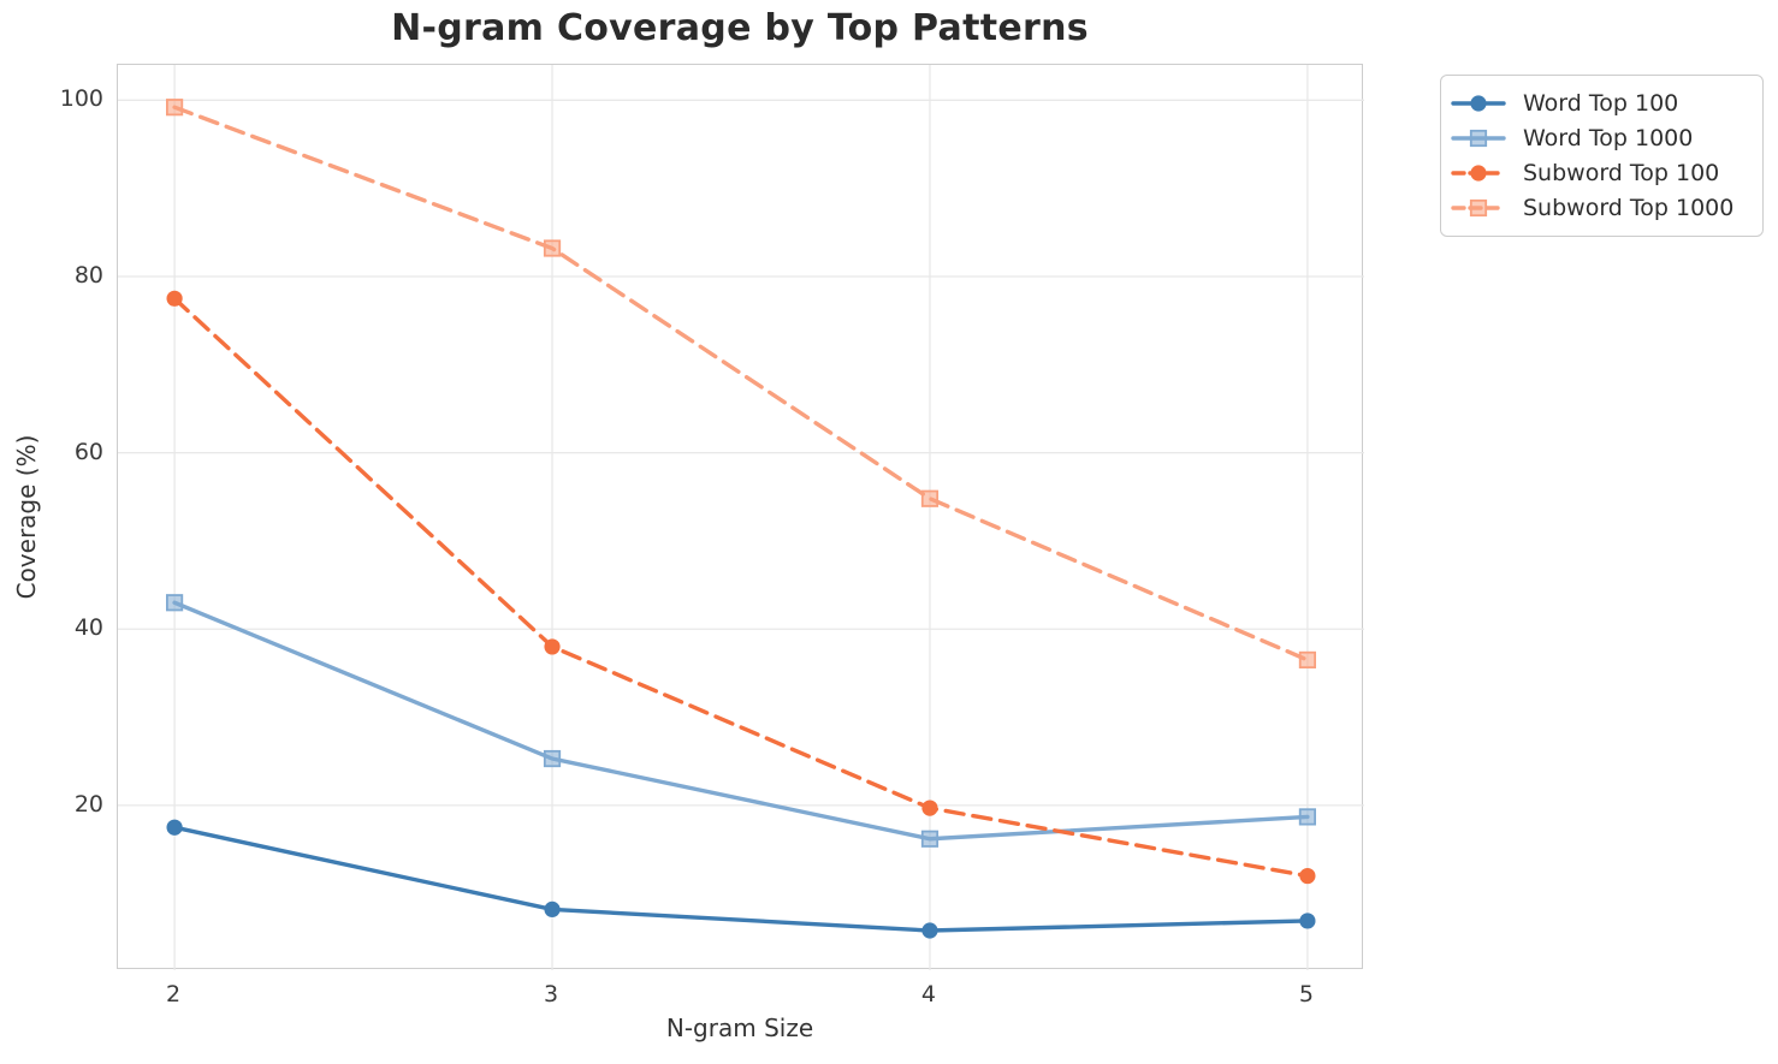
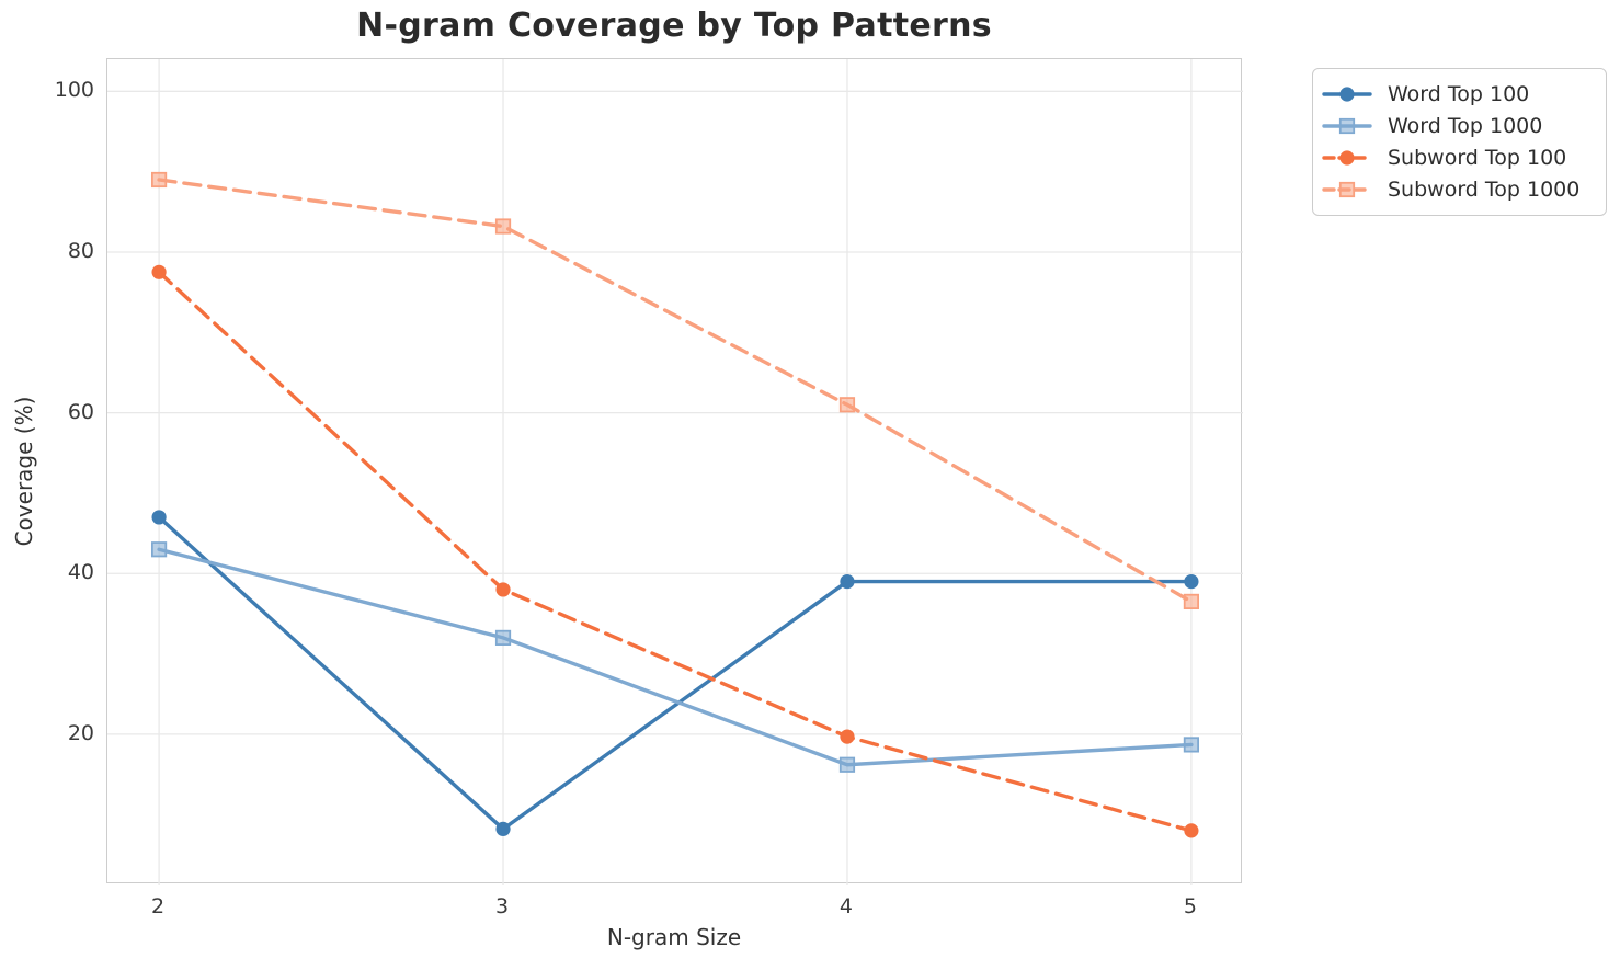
Word Top 100/2: 18 -> 47
Subword Top 1000/2: 99 -> 89
Word Top 1000/3: 25 -> 32
Word Top 100/4: 6 -> 39
Subword Top 1000/4: 55 -> 61
Word Top 100/5: 7 -> 39
Subword Top 100/5: 12 -> 8
